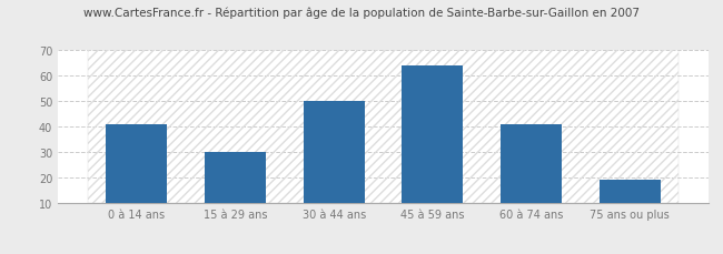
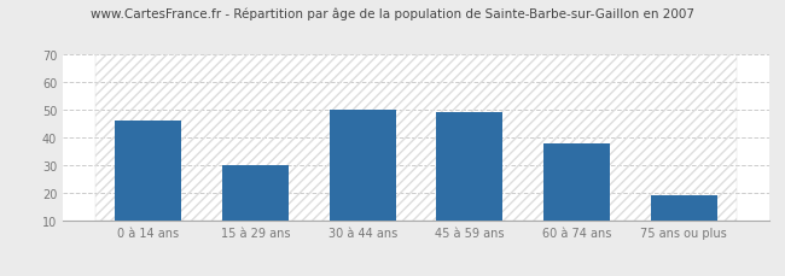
0 à 14 ans: 41 -> 46
45 à 59 ans: 64 -> 49
60 à 74 ans: 41 -> 38
